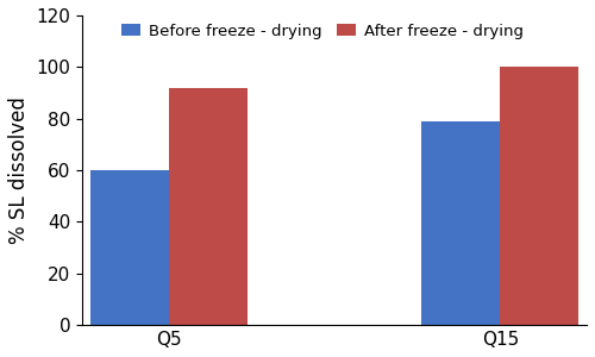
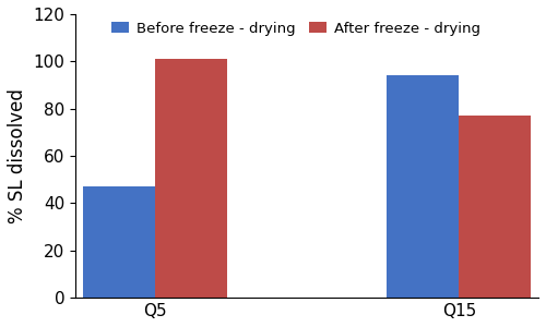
Before freeze - drying/Q5: 60 -> 47
After freeze - drying/Q5: 92 -> 101
Before freeze - drying/Q15: 79 -> 94
After freeze - drying/Q15: 100 -> 77
